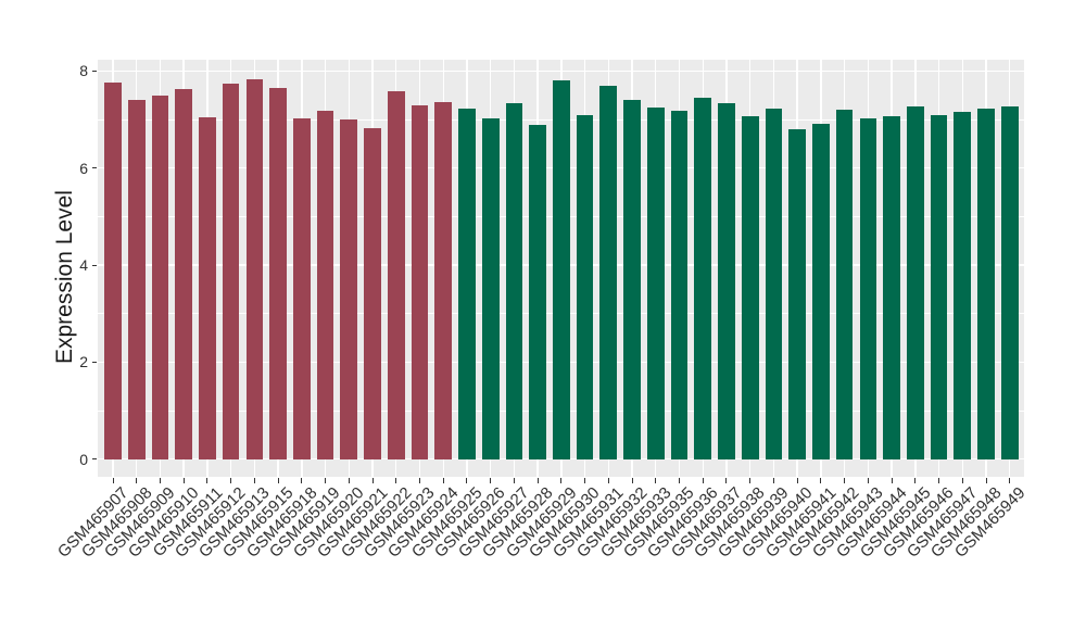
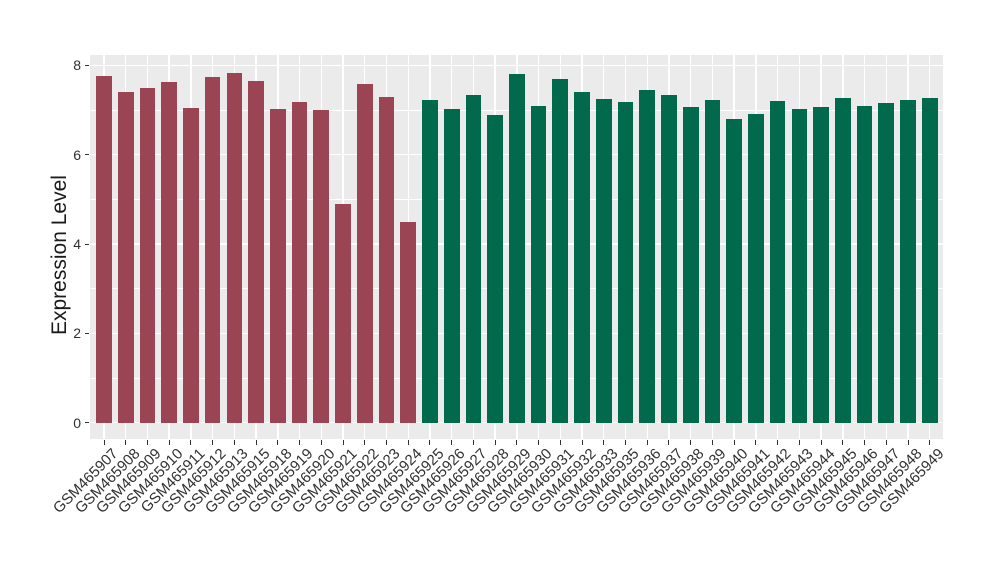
GSM465921: 6.8 -> 4.9
GSM465924: 7.3 -> 4.5
